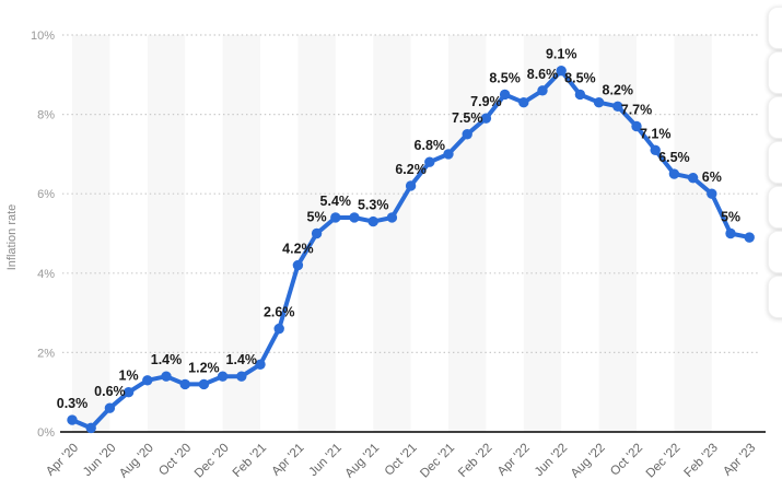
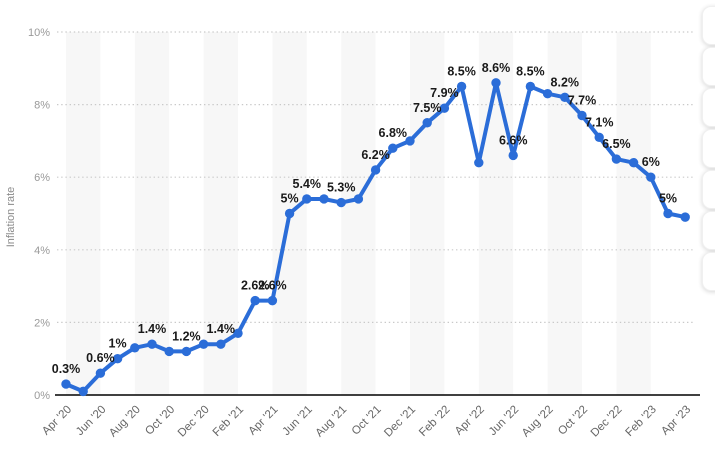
Apr '21: 4.2% -> 2.6%
Apr '22: 8.3% -> 6.4%
Jun '22: 9.1% -> 6.6%
